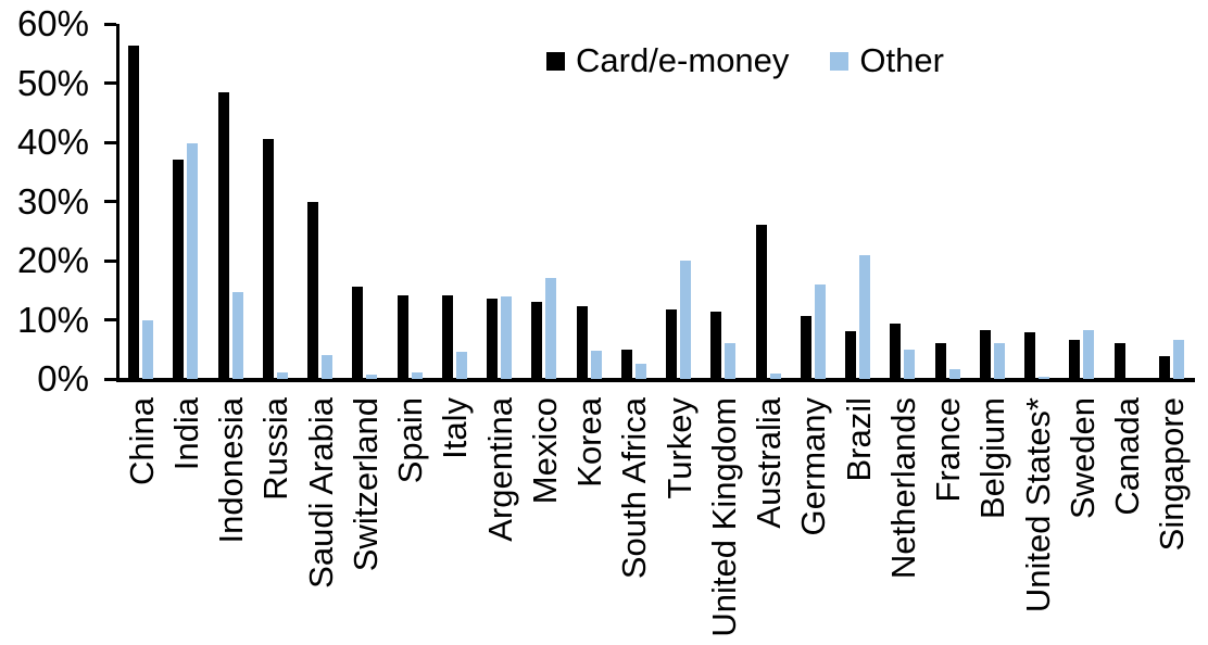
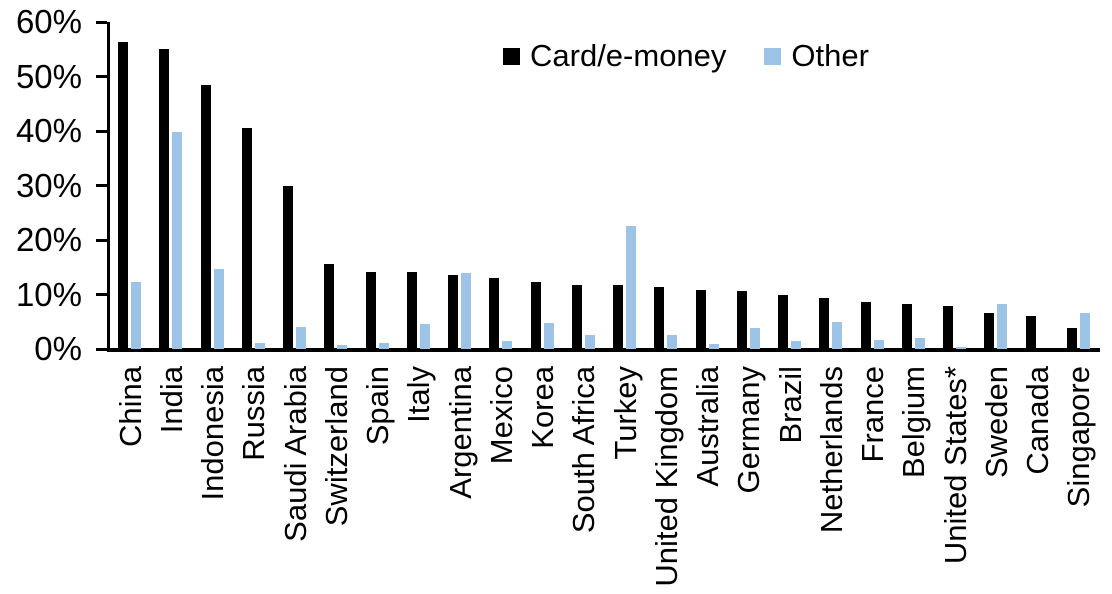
Other/China: 10% -> 12%
Card/e-money/India: 37% -> 55%
Other/Mexico: 17% -> 2%
Card/e-money/South Africa: 5% -> 12%
Other/Turkey: 20% -> 23%
Other/United Kingdom: 6% -> 2%
Card/e-money/Australia: 26% -> 11%
Other/Germany: 16% -> 4%
Card/e-money/Brazil: 8% -> 10%
Other/Brazil: 21% -> 1%
Card/e-money/France: 6% -> 9%
Other/Belgium: 6% -> 2%
